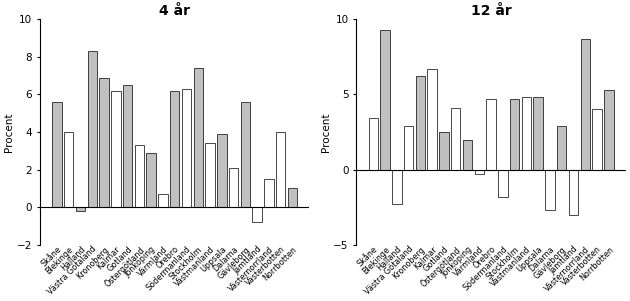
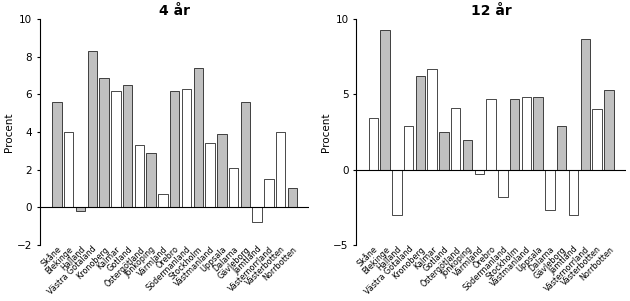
12 år/Halland: -2.3 -> -3.0
